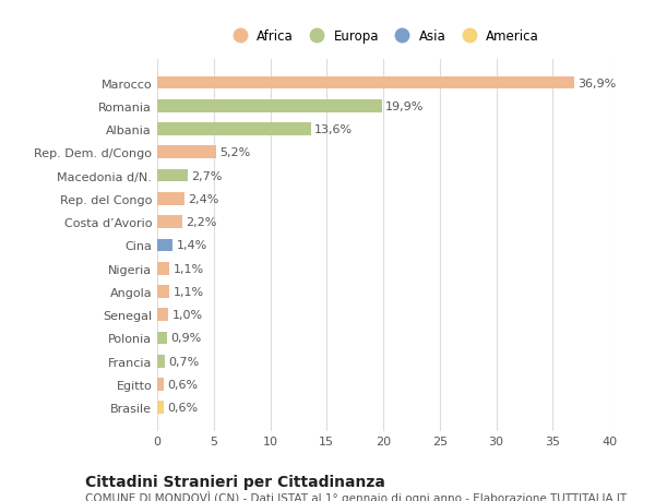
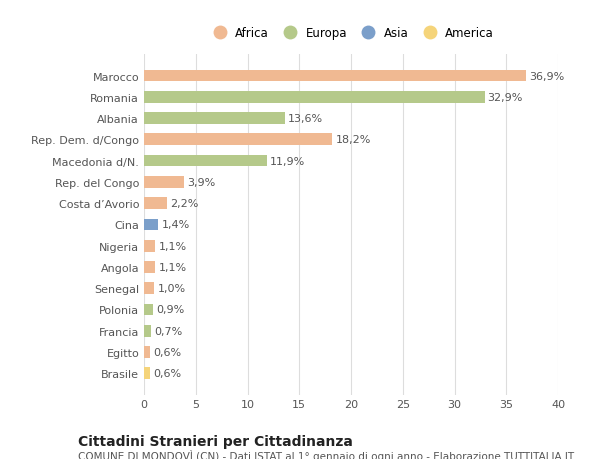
Romania: 19,9% -> 32,9%
Rep. Dem. d/Congo: 5,2% -> 18,2%
Macedonia d/N.: 2,7% -> 11,9%
Rep. del Congo: 2,4% -> 3,9%
